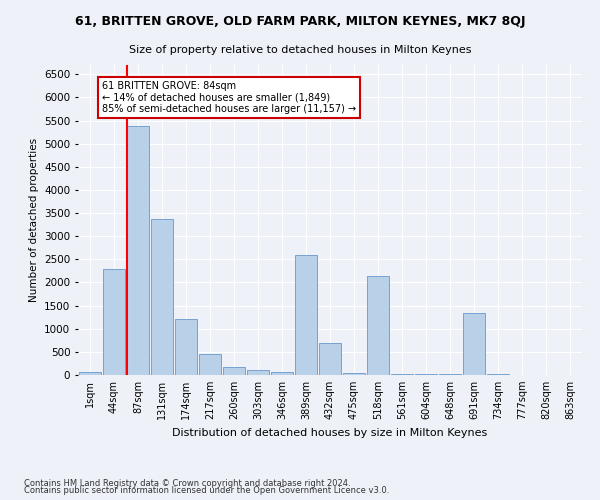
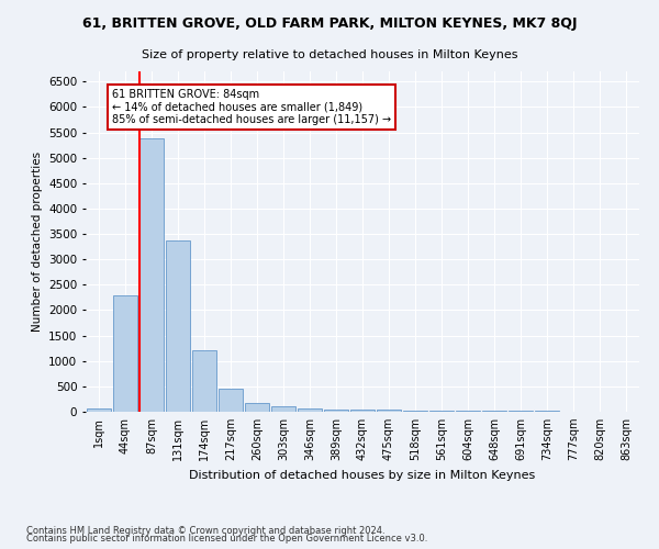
389sqm: 2600 -> 50
432sqm: 700 -> 40
518sqm: 2150 -> 30
691sqm: 1350 -> 20
